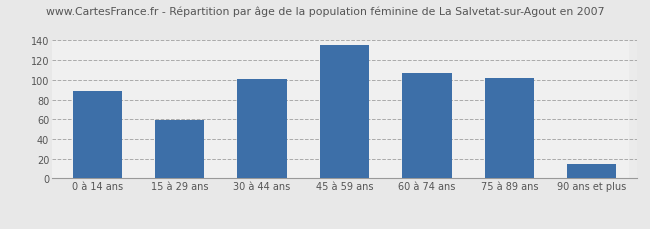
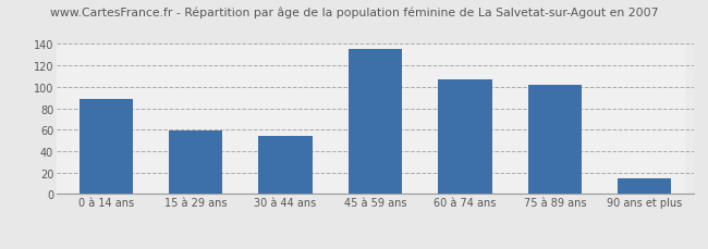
30 à 44 ans: 101 -> 54
